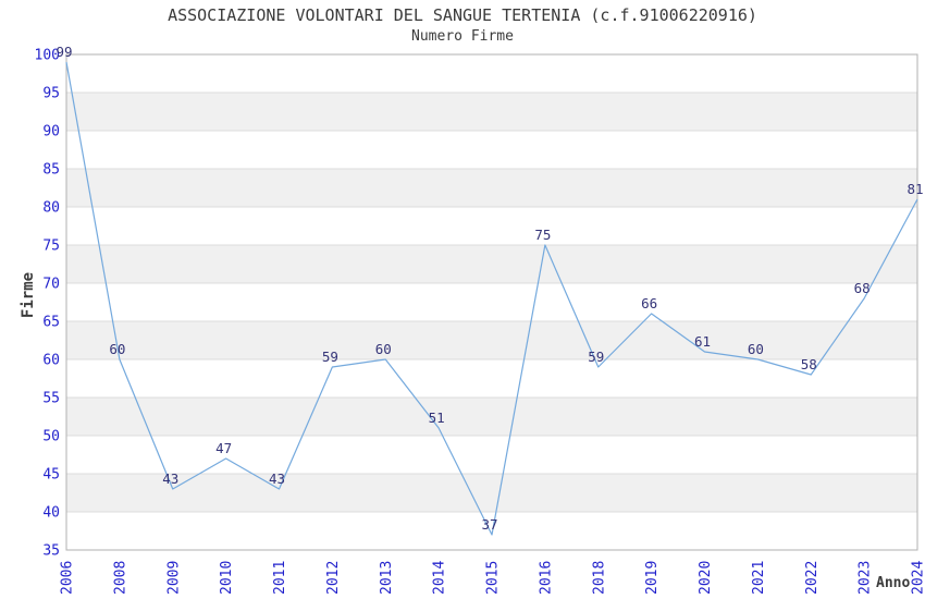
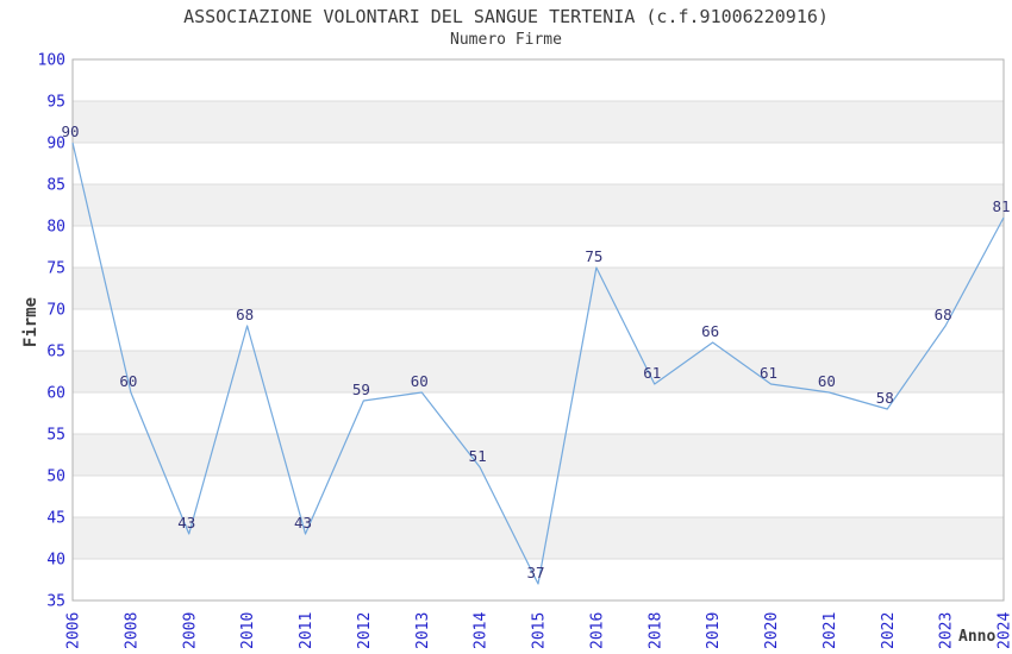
2006: 99 -> 90
2010: 47 -> 68
2018: 59 -> 61
